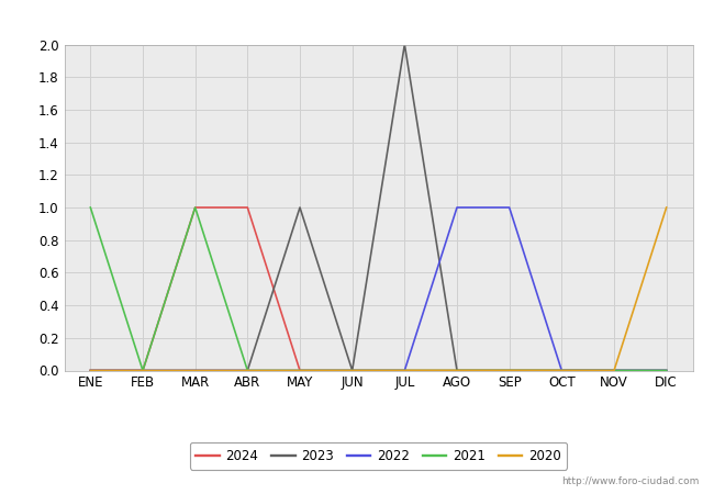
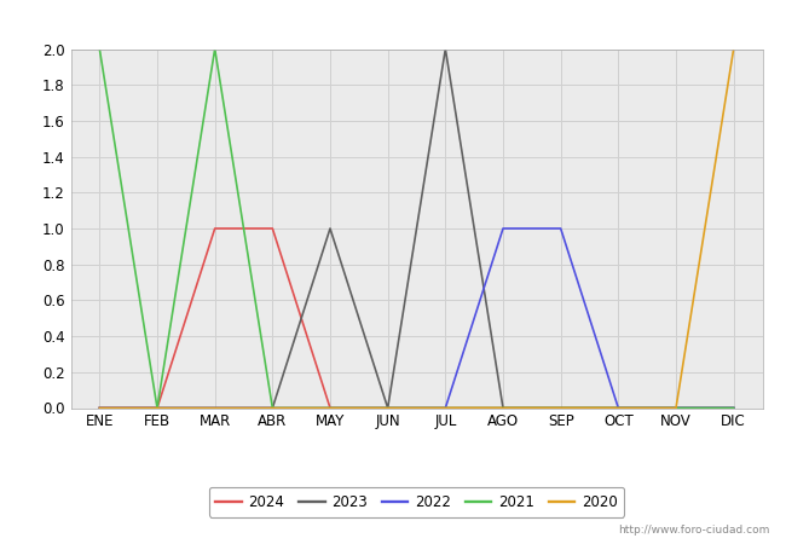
2021/ENE: 1 -> 2
2021/MAR: 1 -> 2
2020/DIC: 1 -> 2
